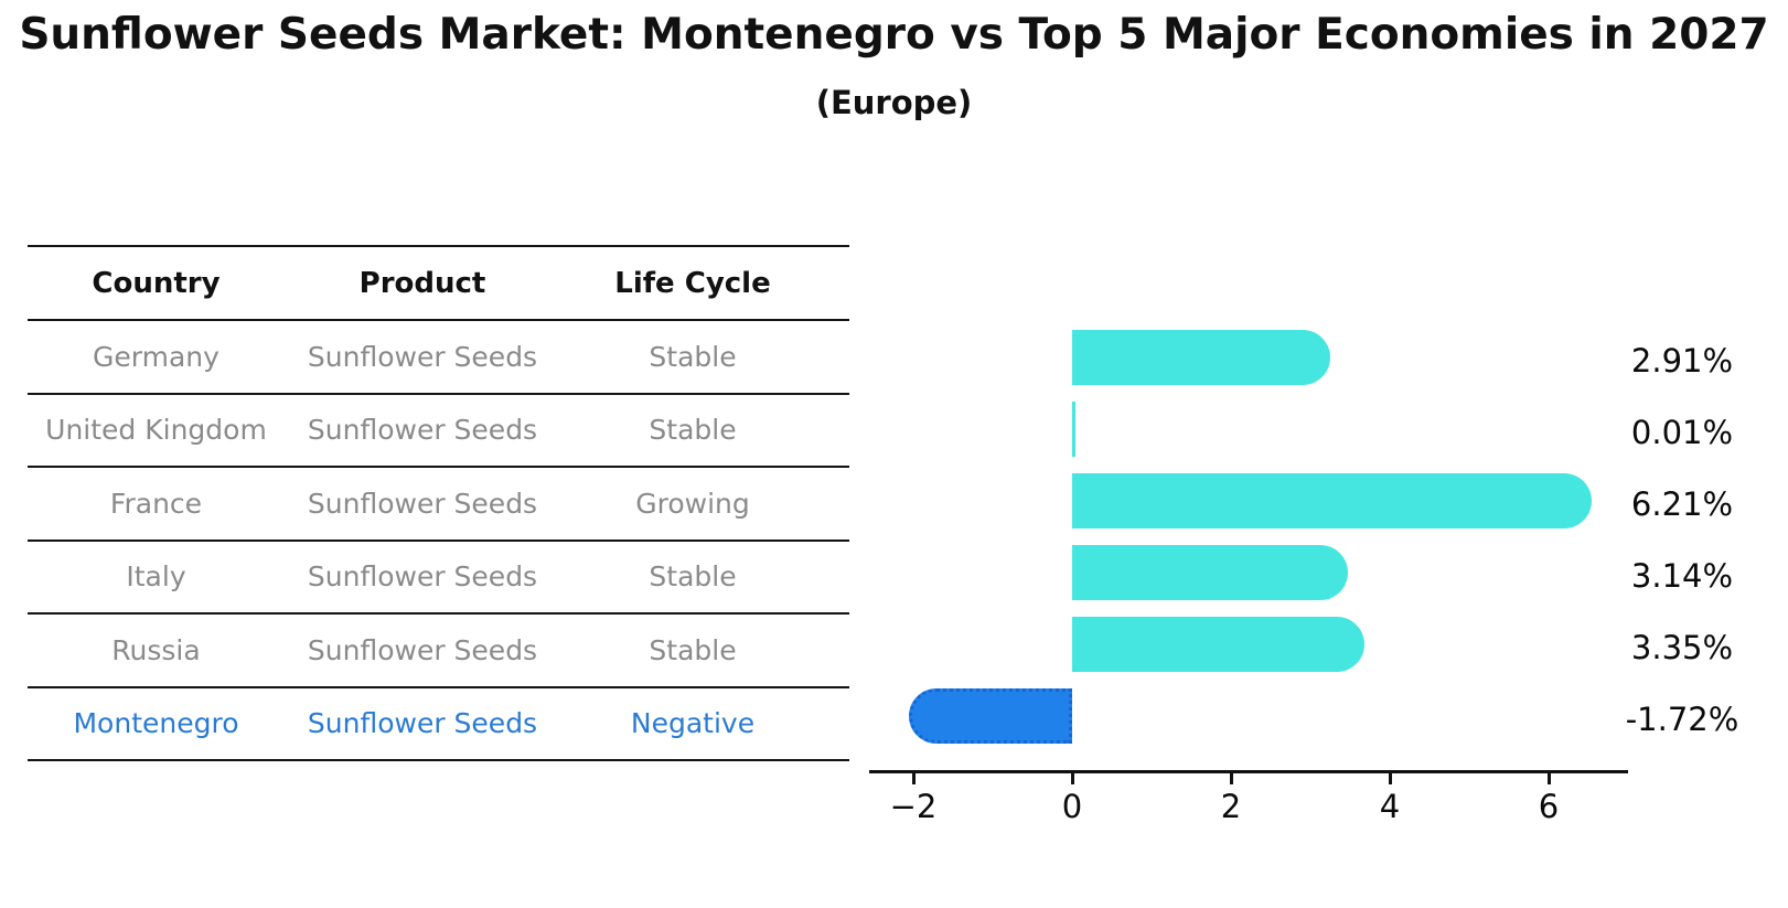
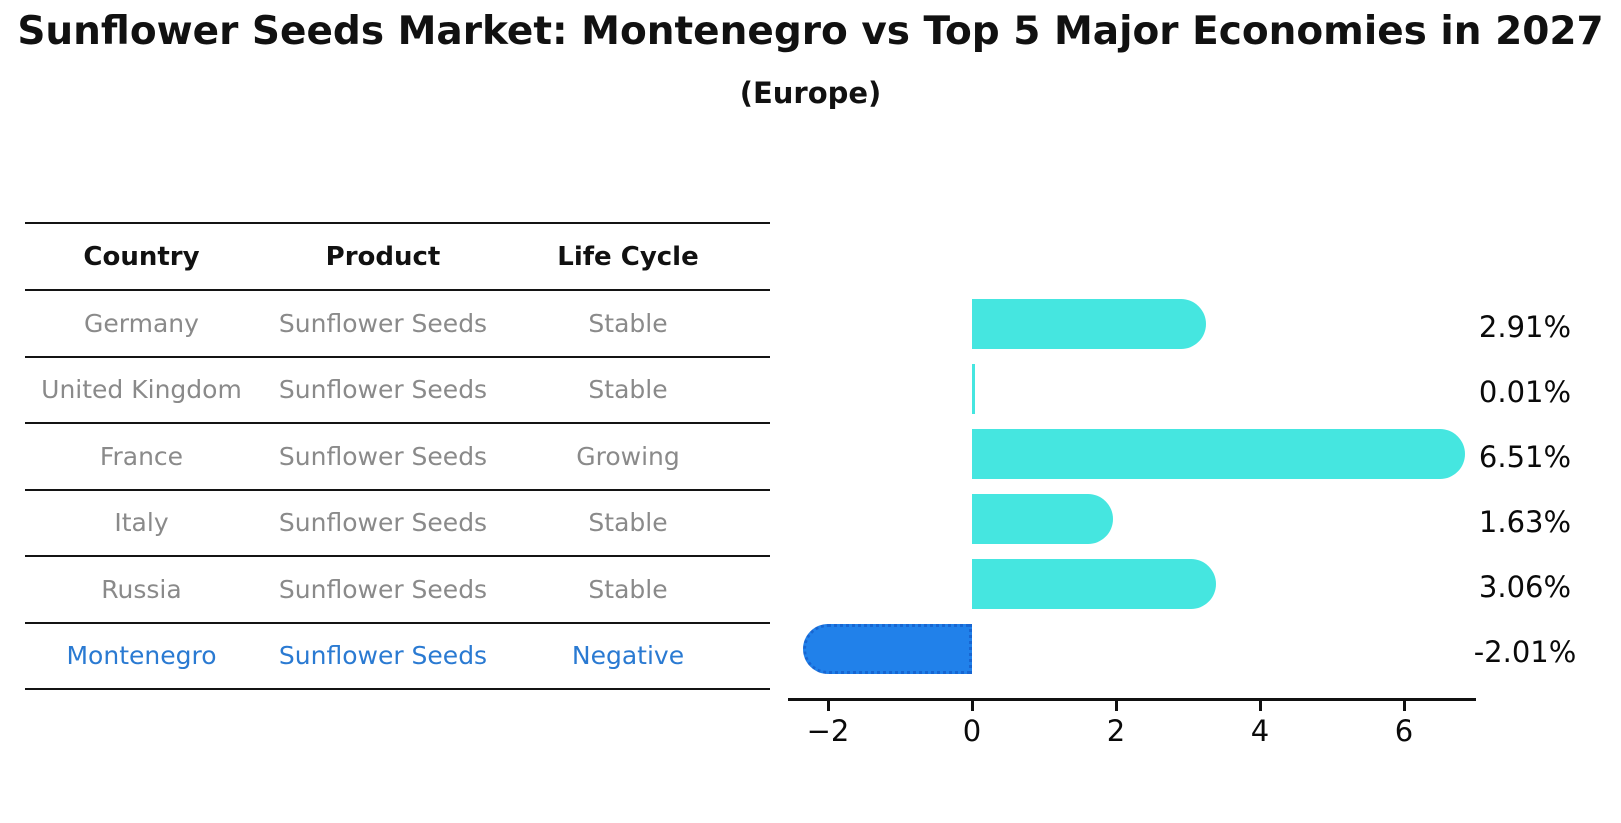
France: 6.21% -> 6.51%
Italy: 3.14% -> 1.63%
Russia: 3.35% -> 3.06%
Montenegro: -1.72% -> -2.01%
